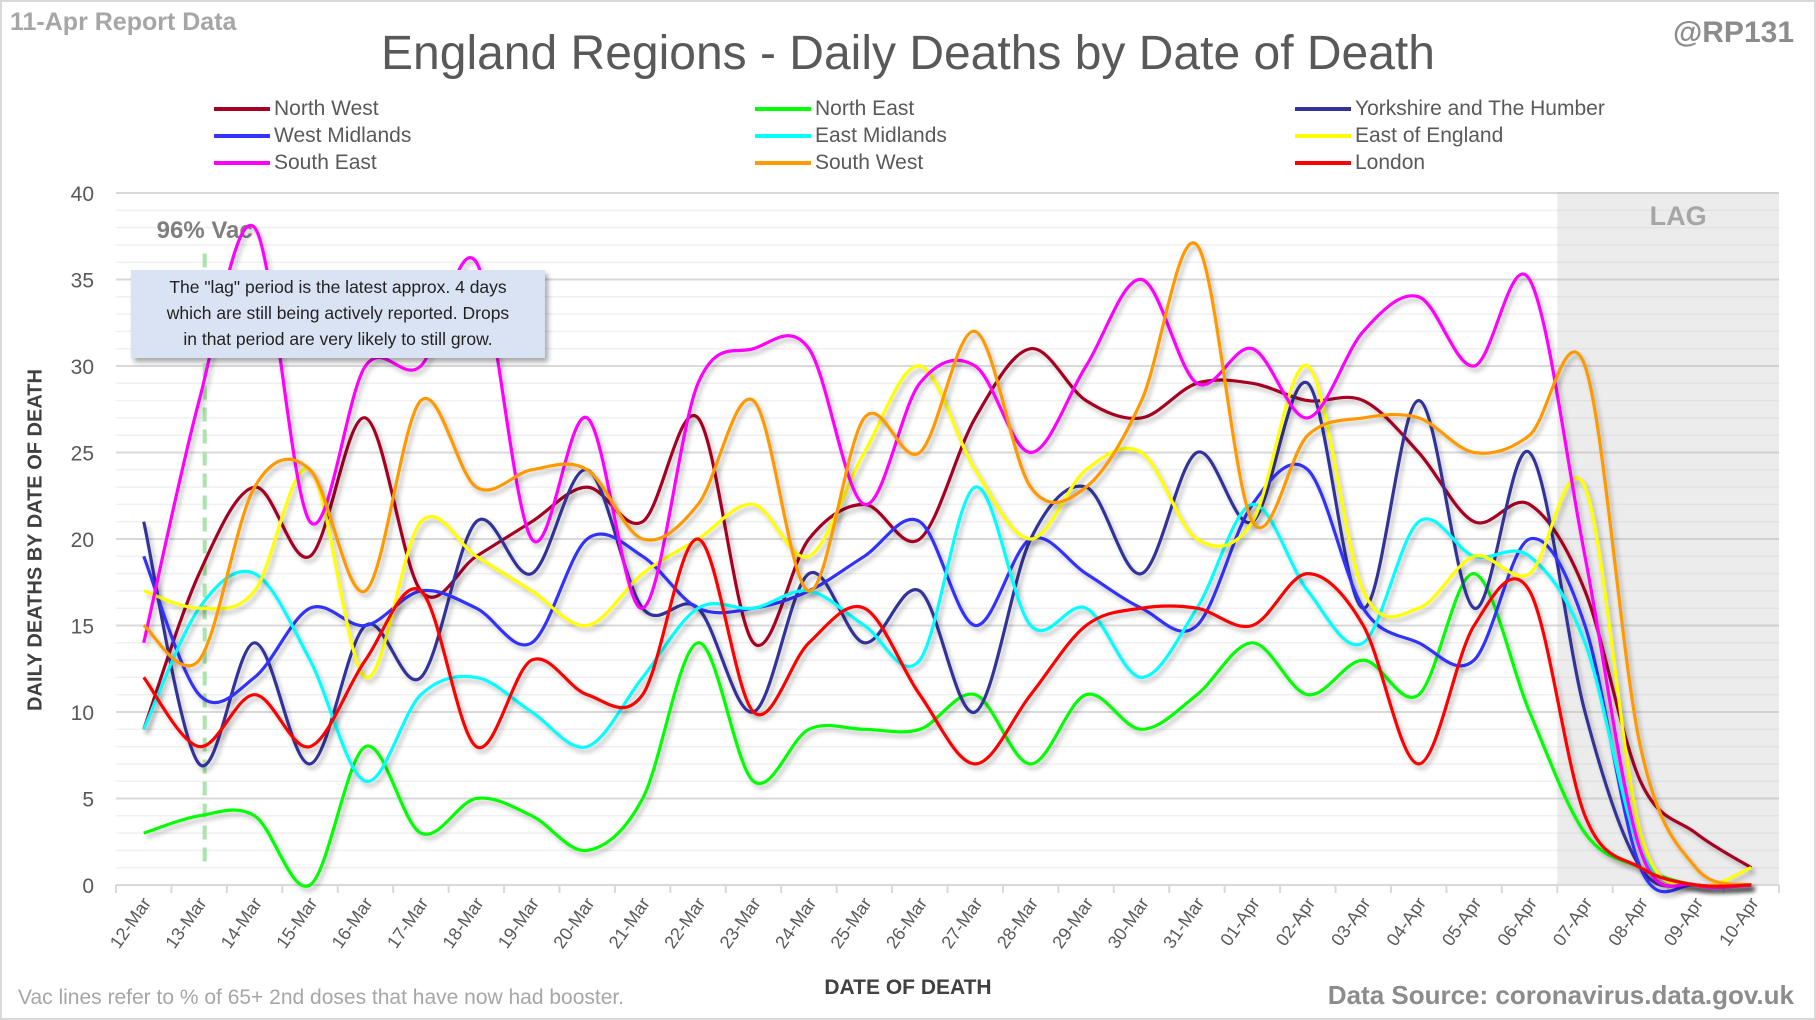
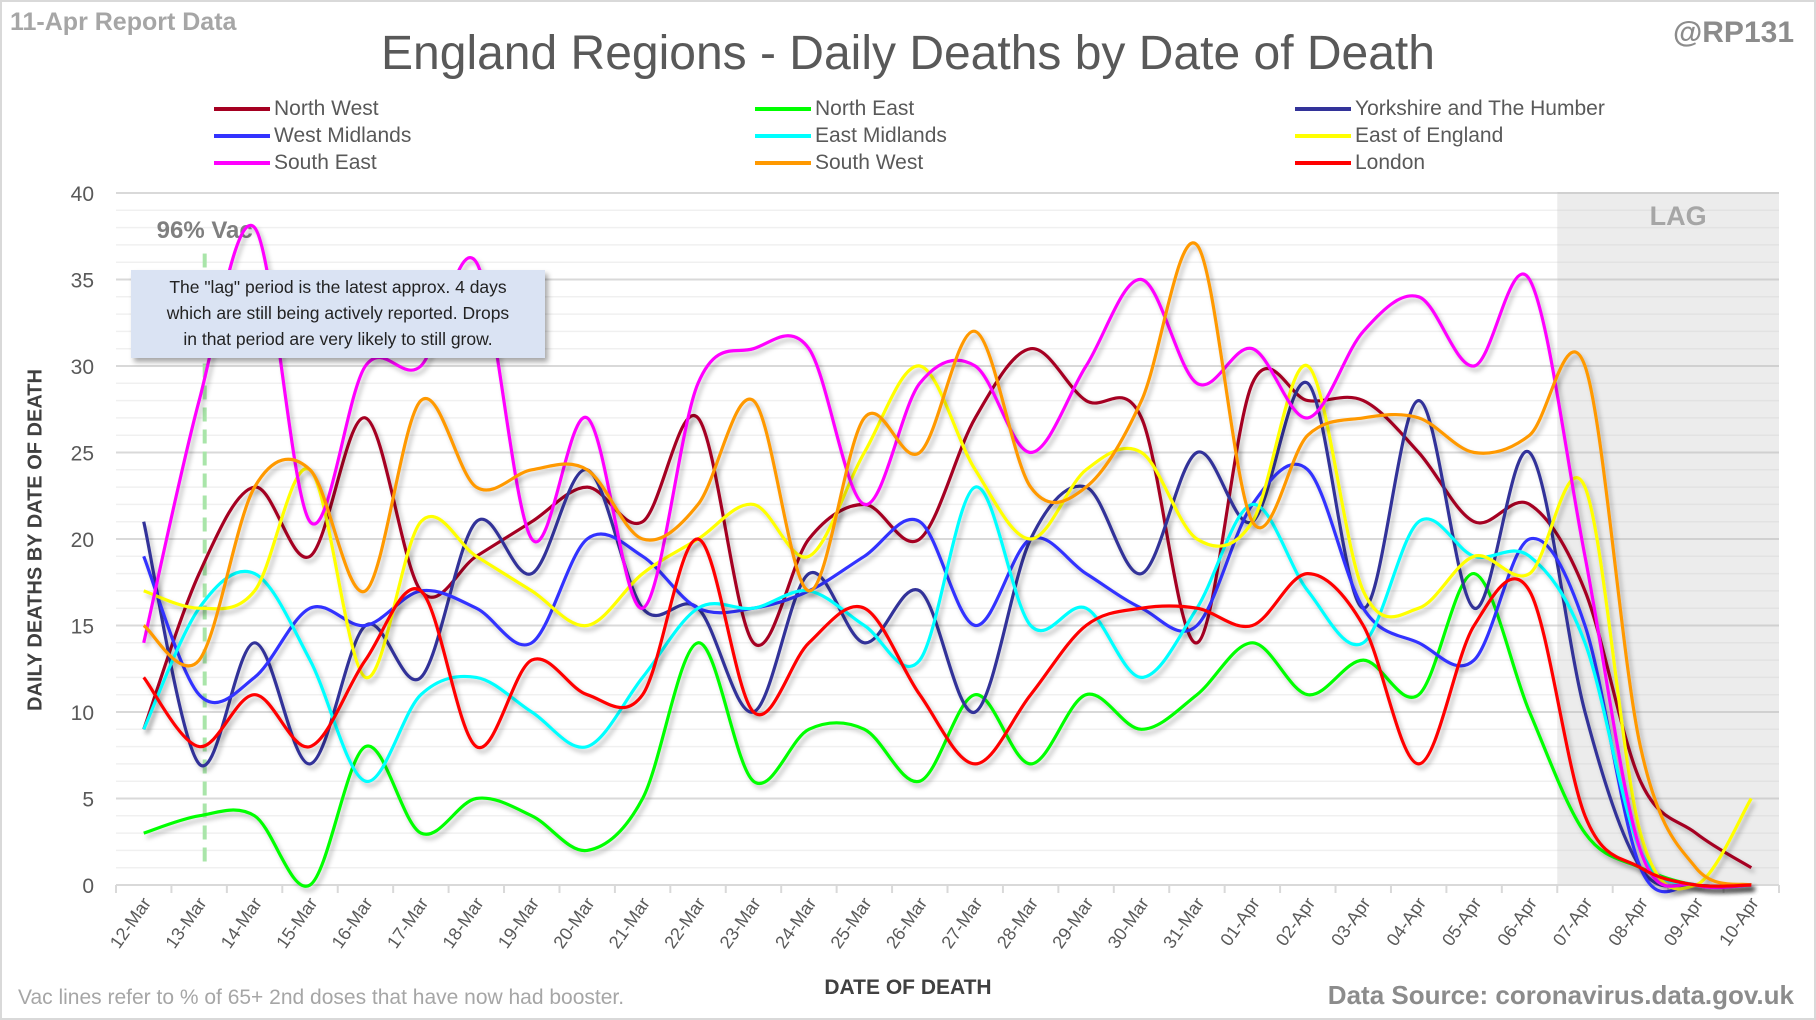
North East/26-Mar: 9 -> 6
North West/31-Mar: 29 -> 14
East of England/10-Apr: 1 -> 5
